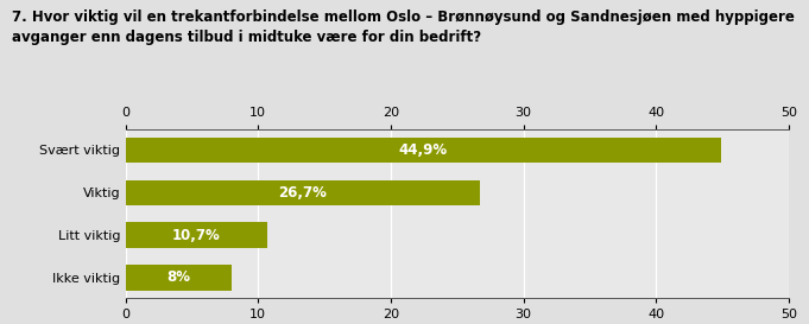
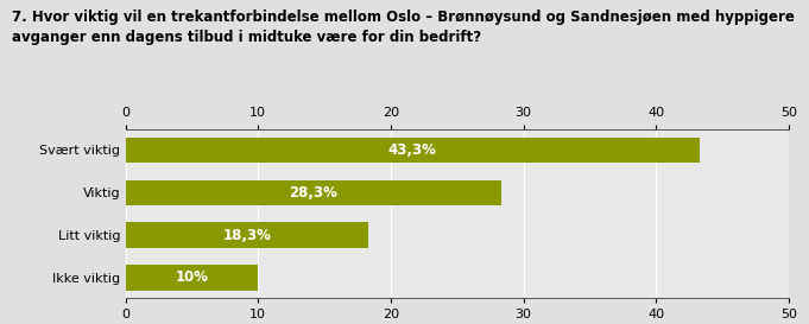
Svært viktig: 44,9% -> 43,3%
Viktig: 26,7% -> 28,3%
Litt viktig: 10,7% -> 18,3%
Ikke viktig: 8% -> 10%
